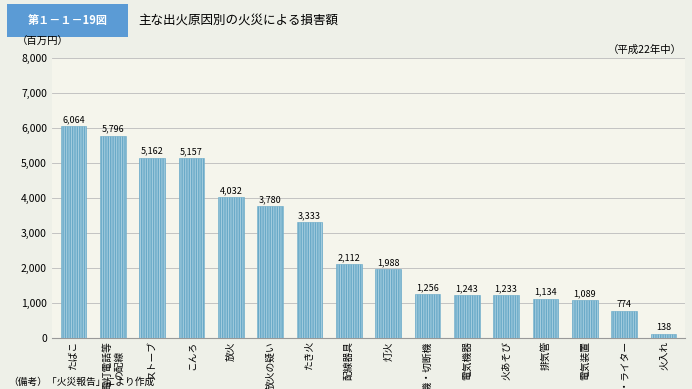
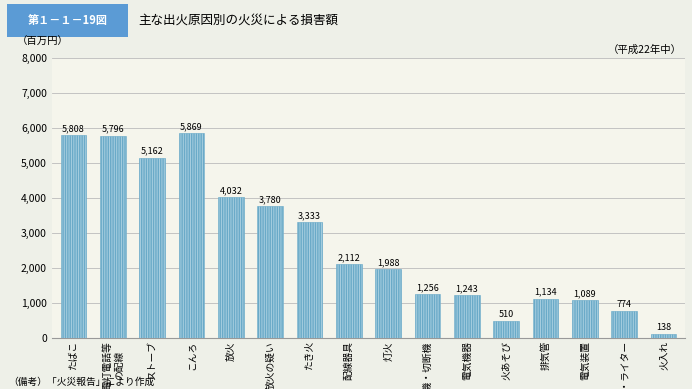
たばこ: 6,064 -> 5,808
こんろ: 5,157 -> 5,869
火あそび: 1,233 -> 510
